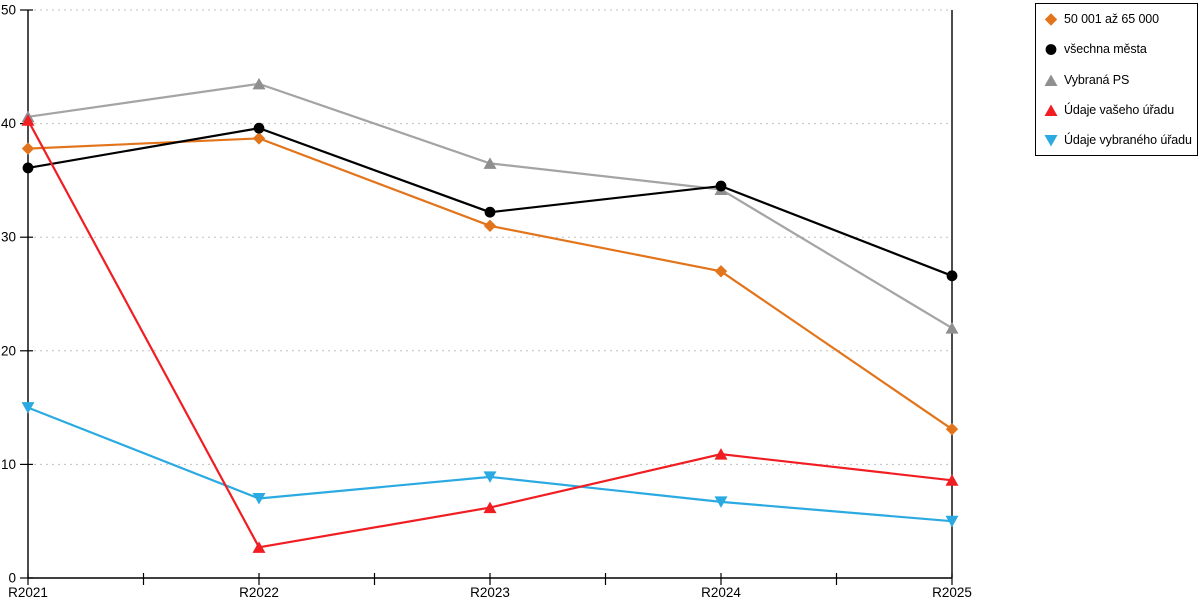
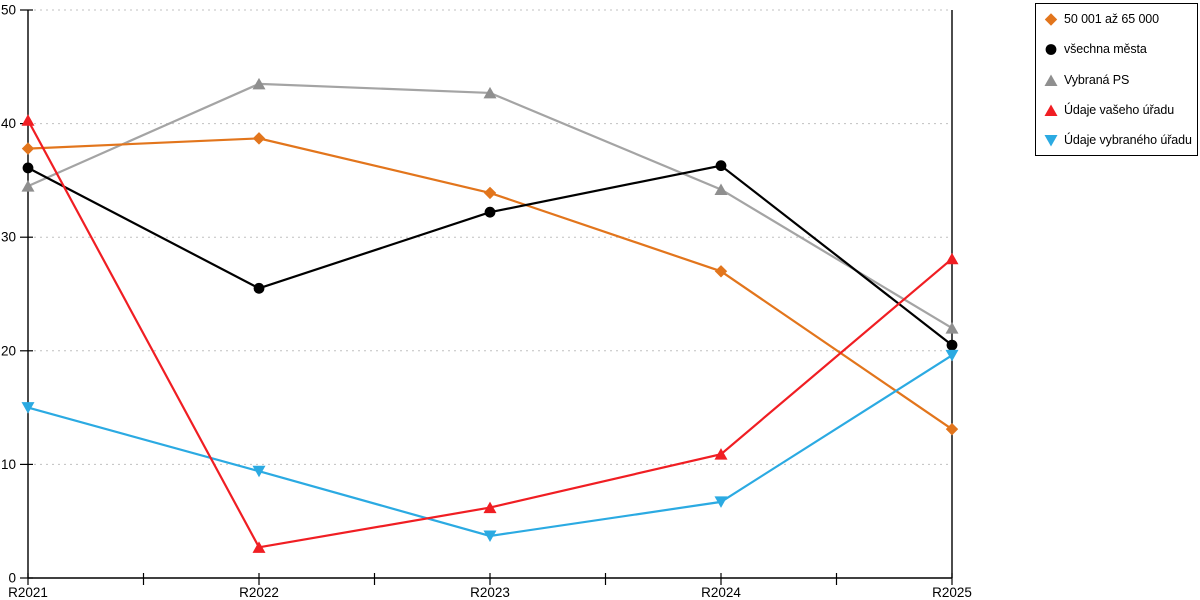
Vybraná PS/R2021: 40.6 -> 34.5
všechna města/R2022: 39.6 -> 25.5
Údaje vybraného úřadu/R2022: 7.0 -> 9.4
50 001 až 65 000/R2023: 31.0 -> 33.9
Vybraná PS/R2023: 36.5 -> 42.7
Údaje vybraného úřadu/R2023: 8.9 -> 3.7
všechna města/R2024: 34.5 -> 36.3
všechna města/R2025: 26.6 -> 20.5
Údaje vašeho úřadu/R2025: 8.6 -> 28.1
Údaje vybraného úřadu/R2025: 5.0 -> 19.6
